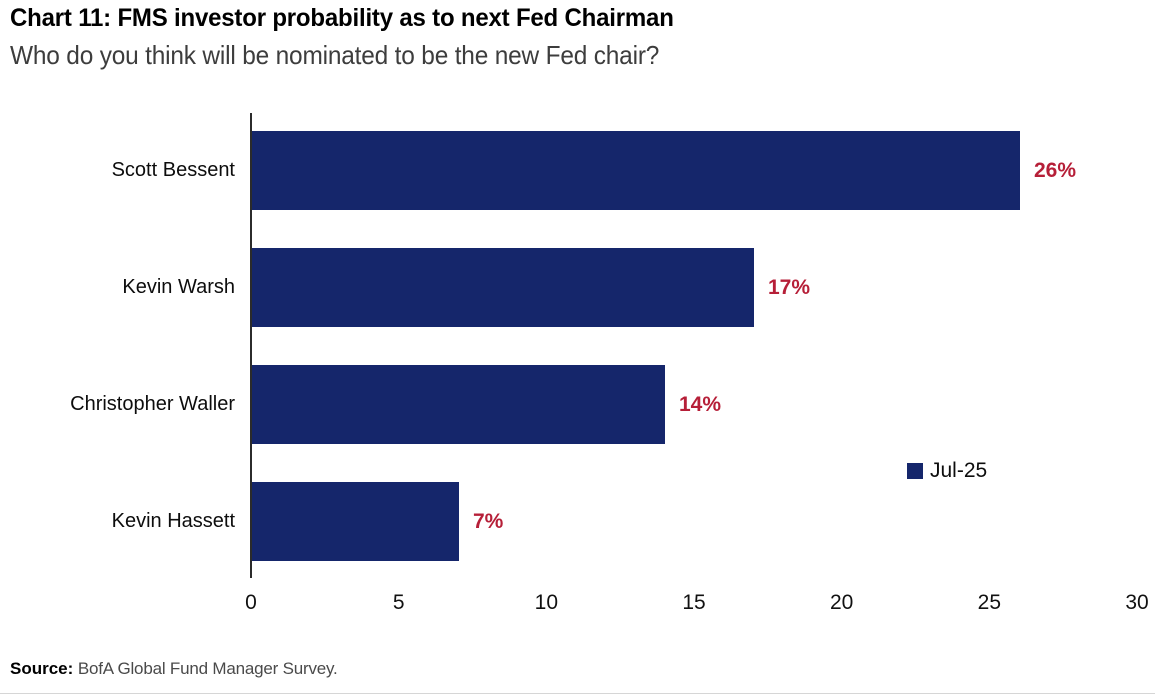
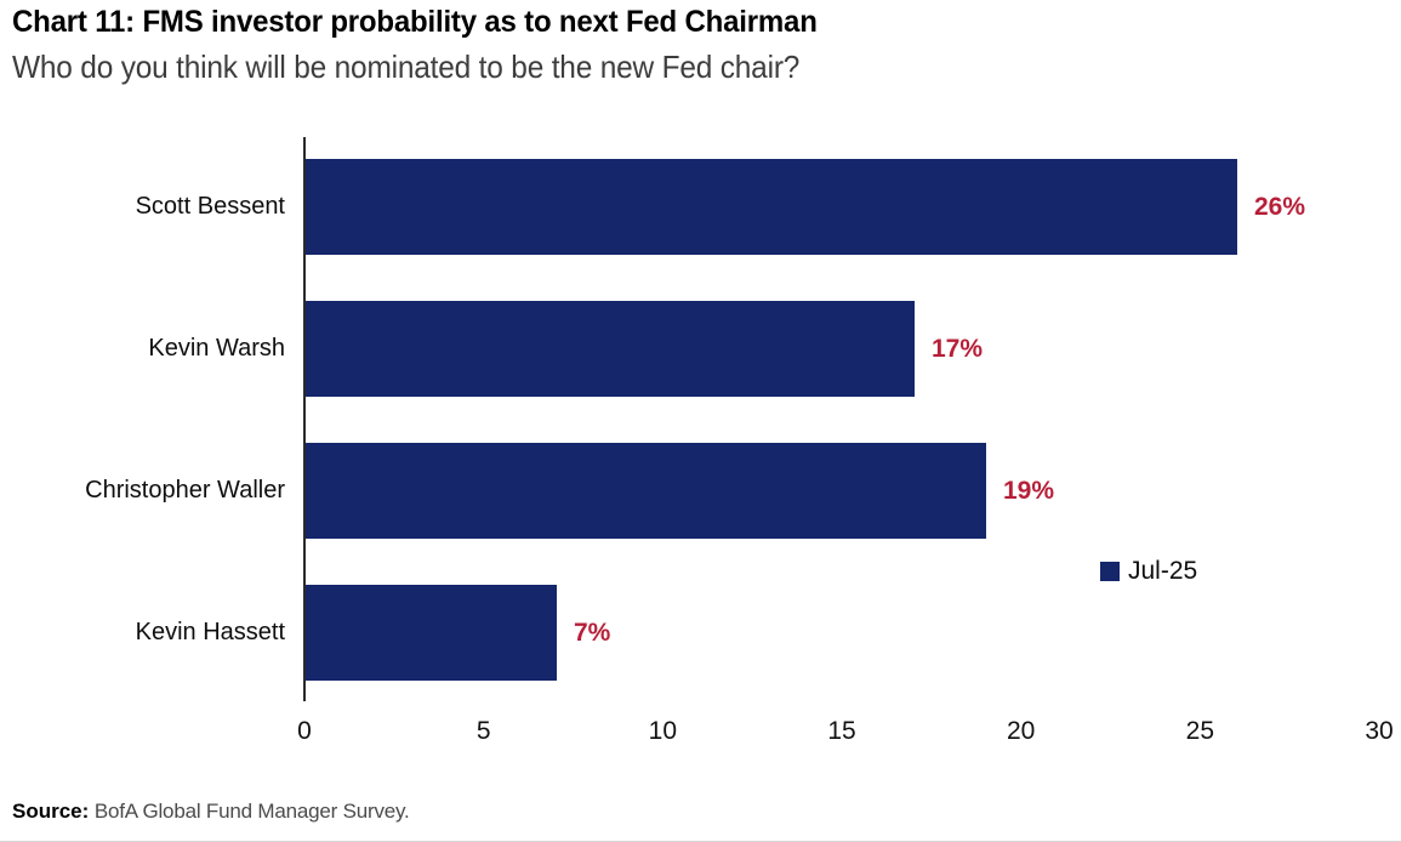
Christopher Waller: 14% -> 19%
